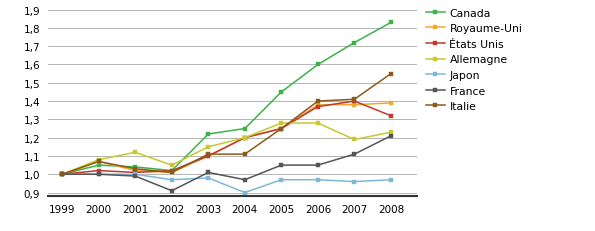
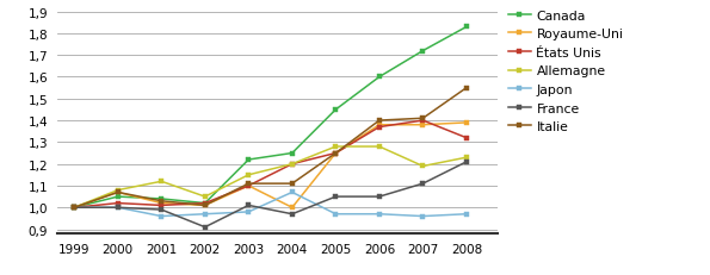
Japon/2001: 1,00 -> 0,96
Royaume-Uni/2004: 1,20 -> 1,00
Japon/2004: 0,90 -> 1,07
